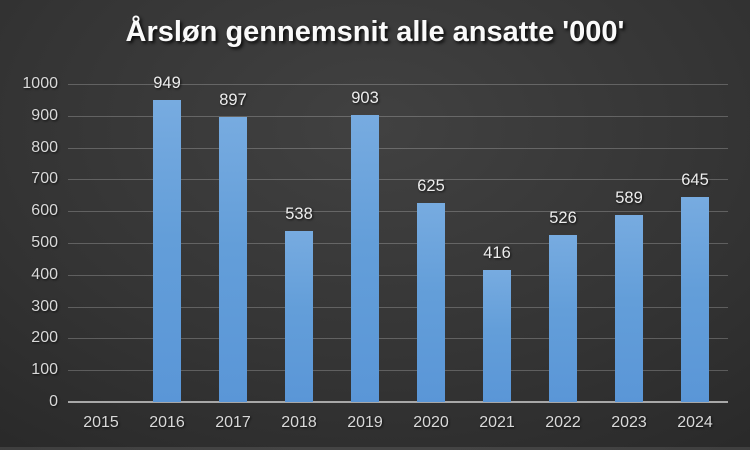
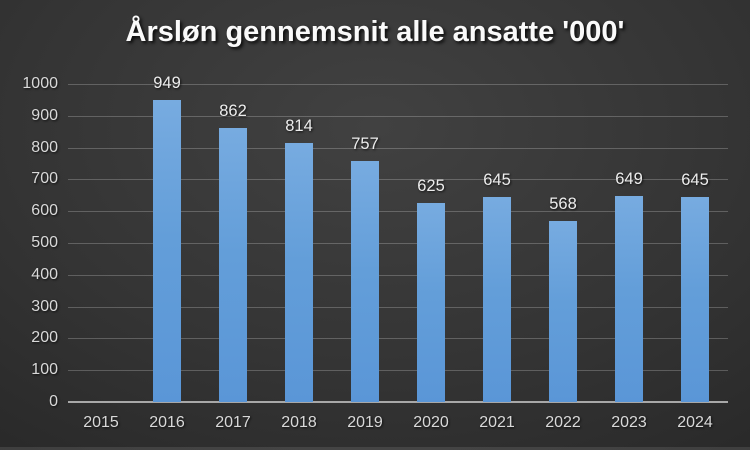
2017: 897 -> 862
2018: 538 -> 814
2019: 903 -> 757
2021: 416 -> 645
2022: 526 -> 568
2023: 589 -> 649
